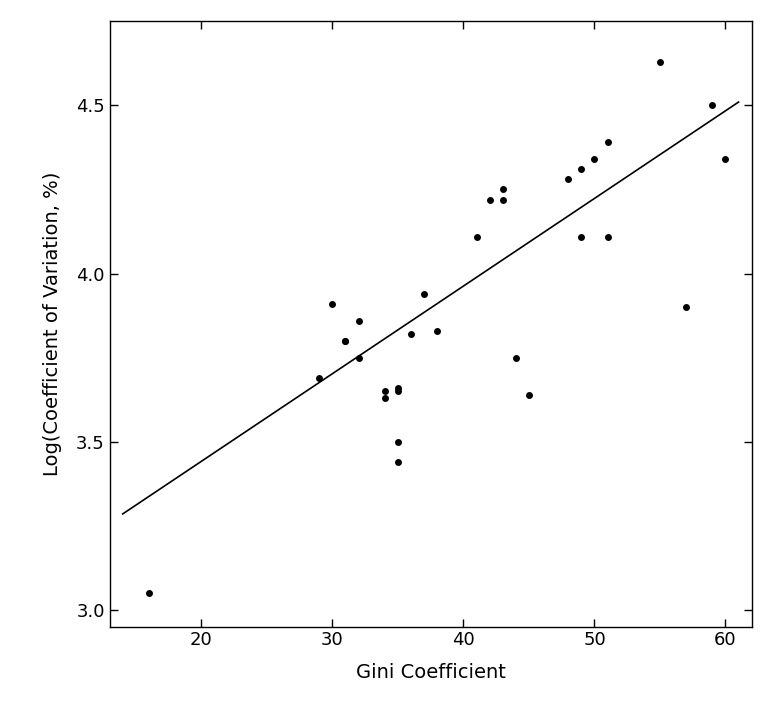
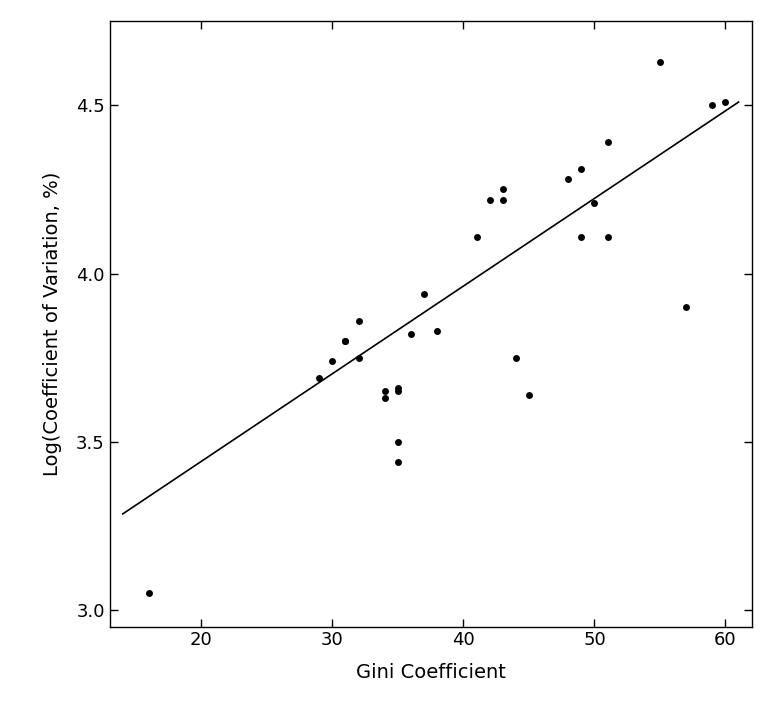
30: 3.91 -> 3.74
50: 4.34 -> 4.21
60: 4.34 -> 4.51
